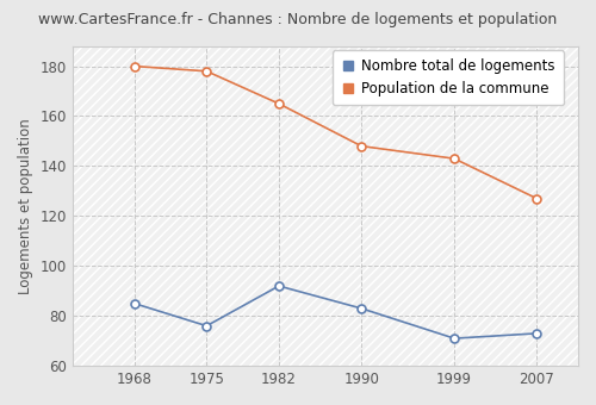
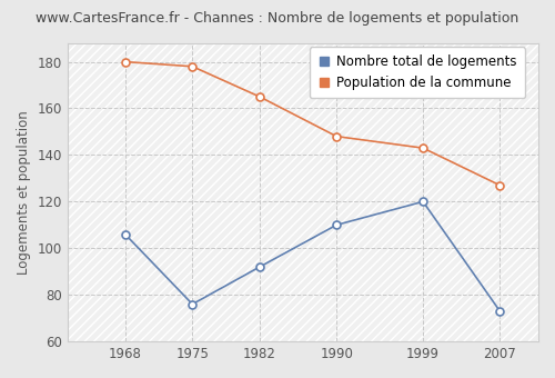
Nombre total de logements/1968: 85 -> 106
Nombre total de logements/1990: 83 -> 110
Nombre total de logements/1999: 71 -> 120
